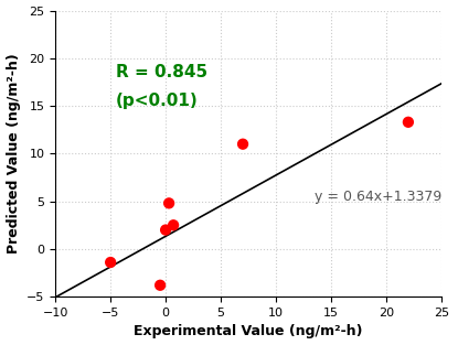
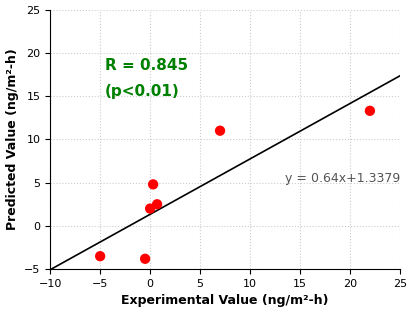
−5: -1.4 -> -3.5
